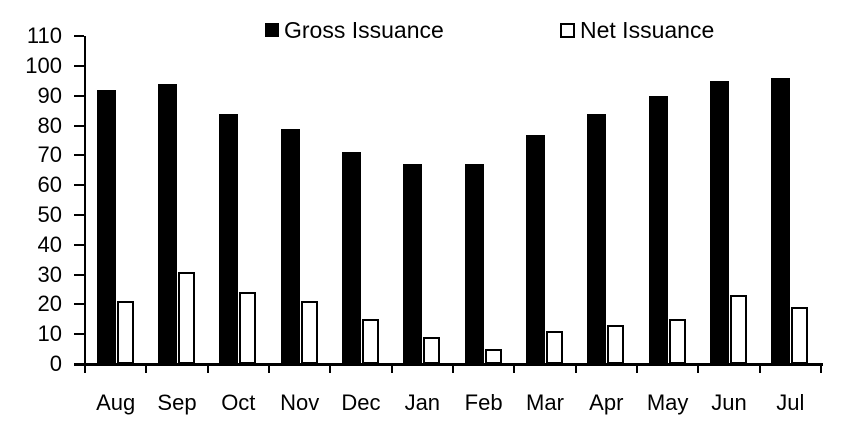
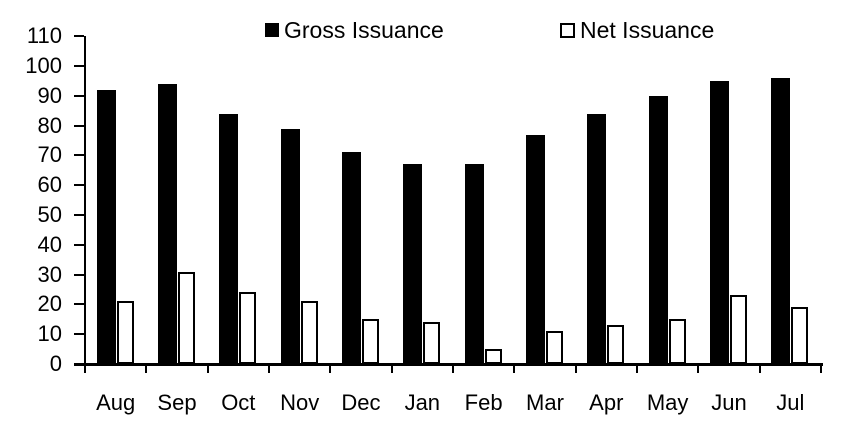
Net Issuance/Jan: 9 -> 14
